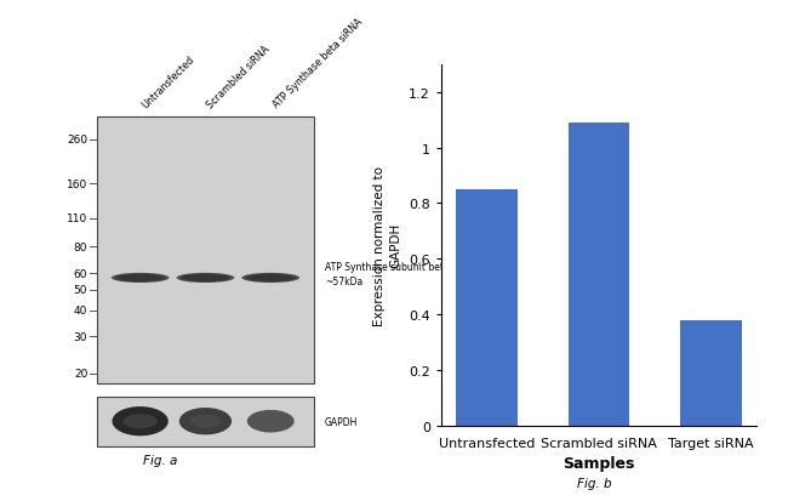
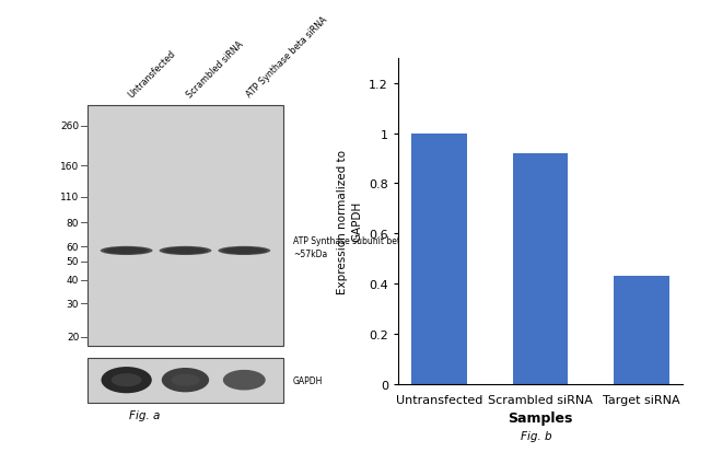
Untransfected: 0.85 -> 1.00
Scrambled siRNA: 1.09 -> 0.92
Target siRNA: 0.38 -> 0.43
